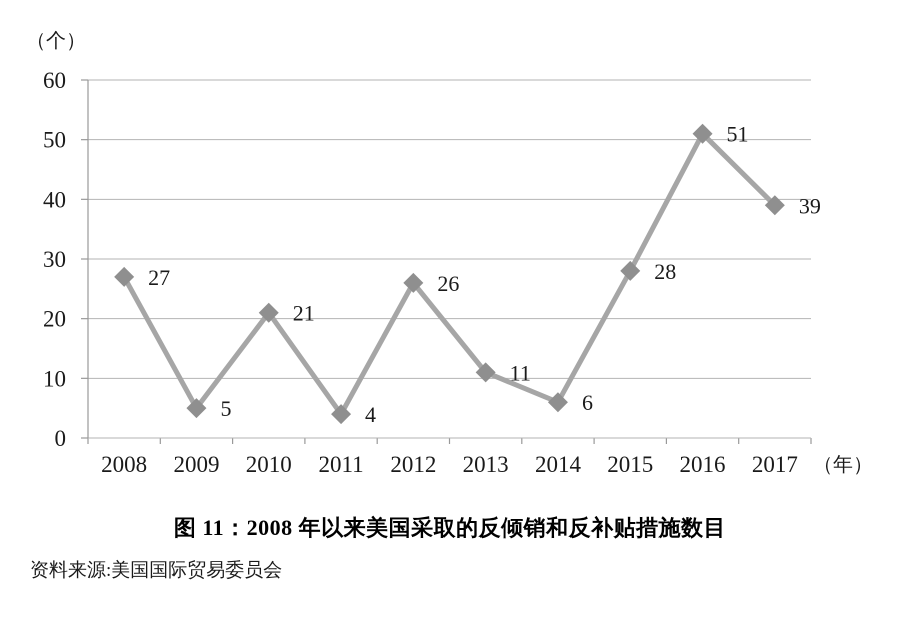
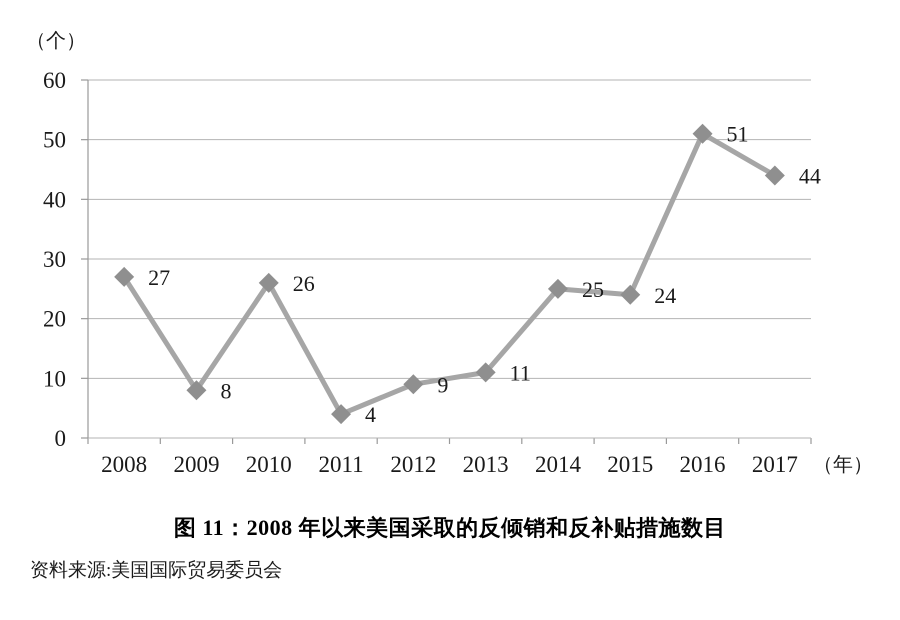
2009: 5 -> 8
2010: 21 -> 26
2012: 26 -> 9
2014: 6 -> 25
2015: 28 -> 24
2017: 39 -> 44
